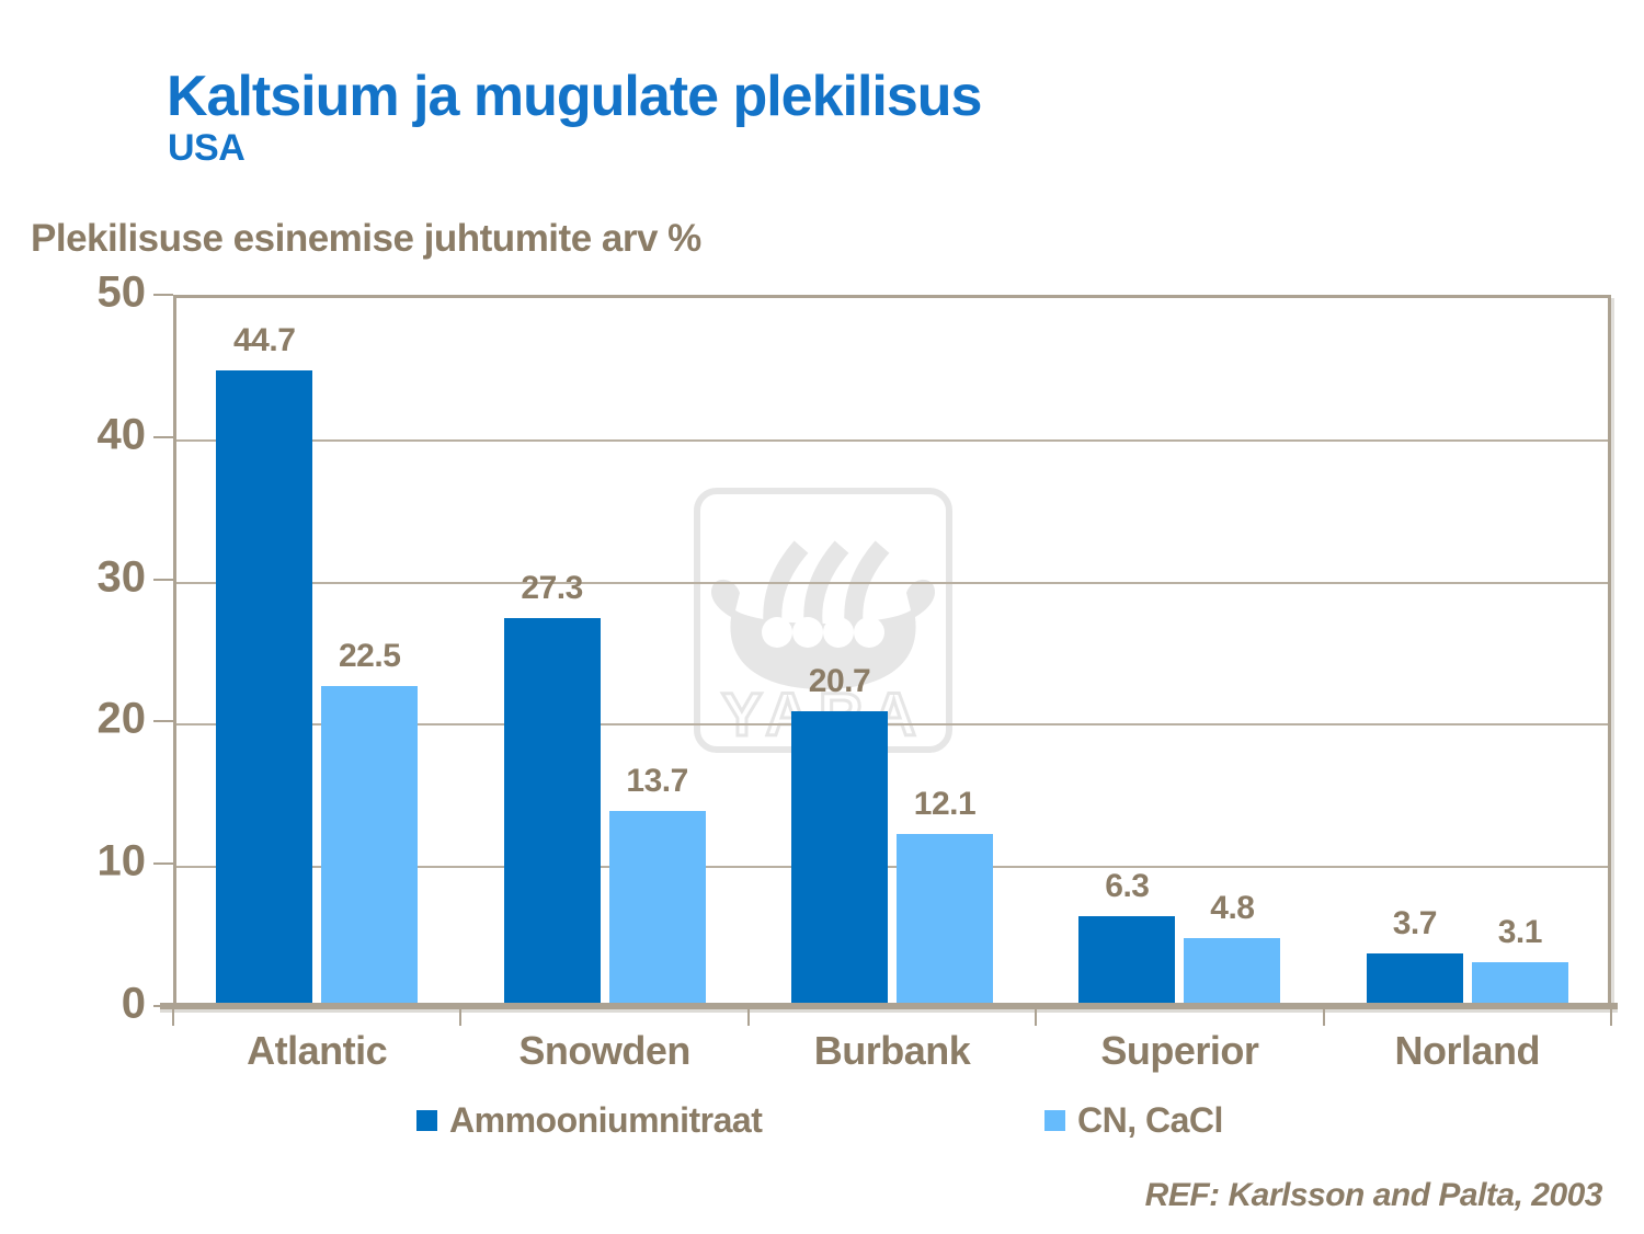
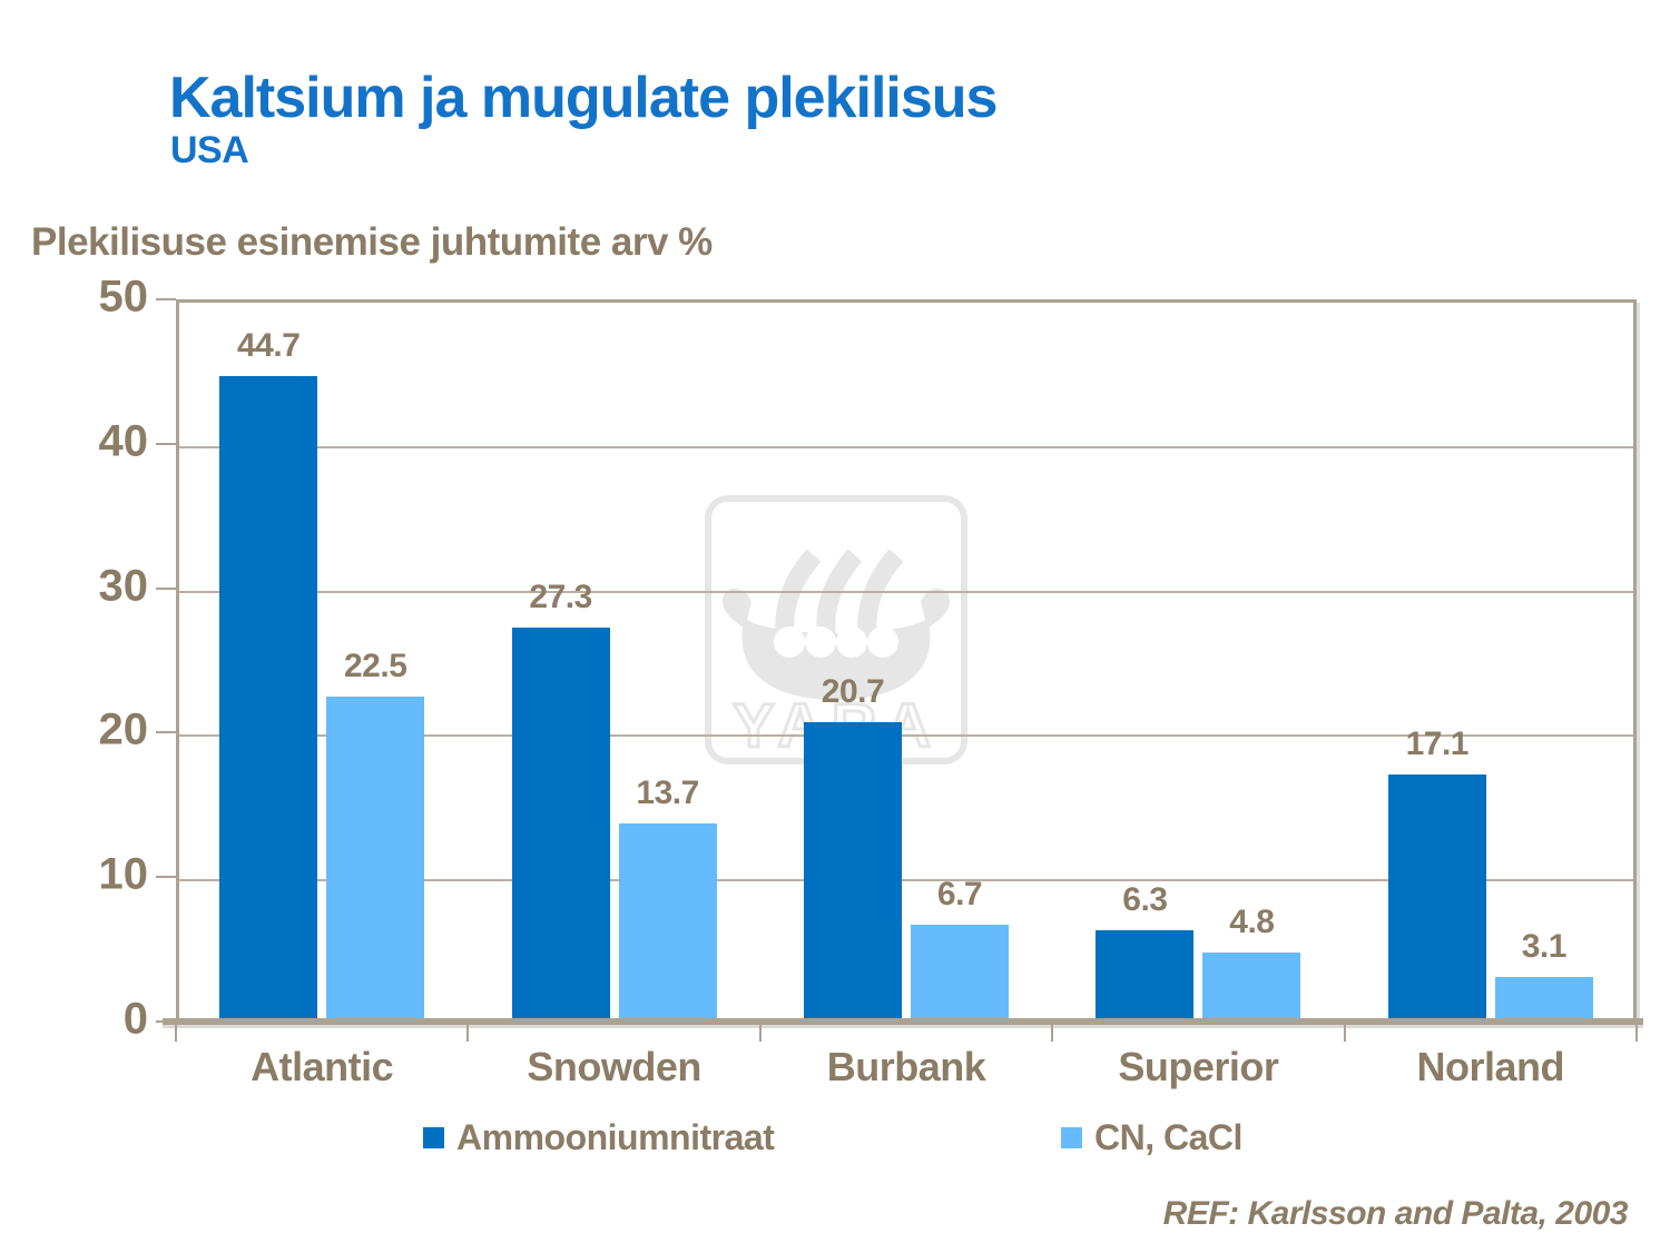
CN, CaCl/Burbank: 12.1 -> 6.7
Ammooniumnitraat/Norland: 3.7 -> 17.1
